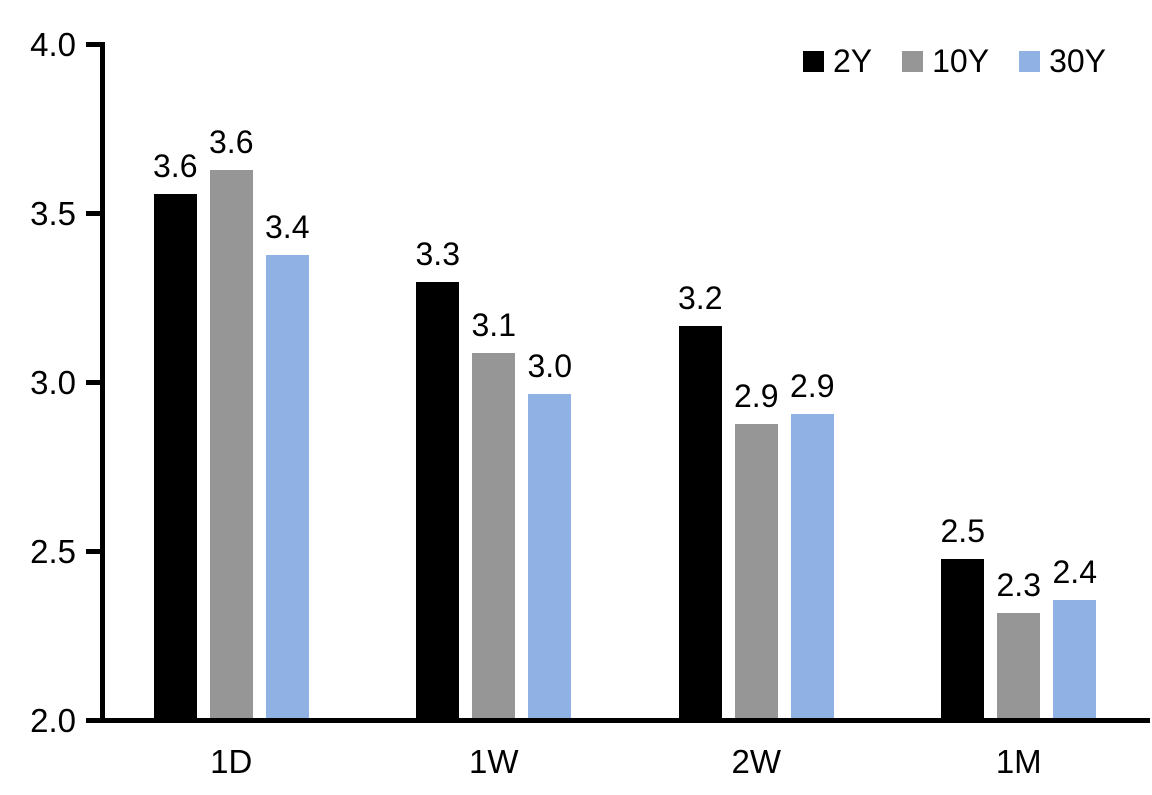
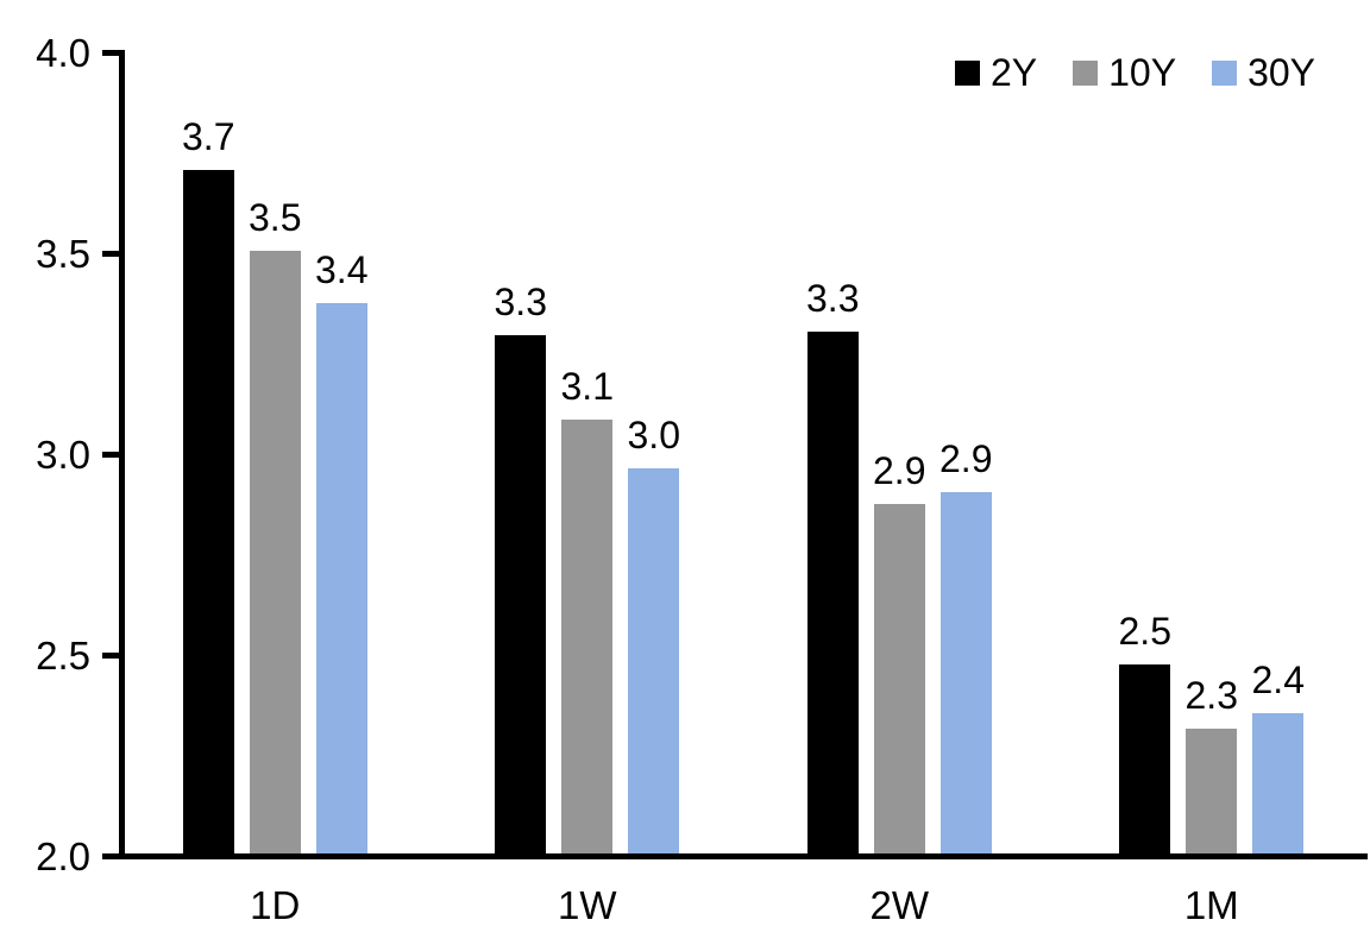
2Y/1D: 3.6 -> 3.7
10Y/1D: 3.6 -> 3.5
2Y/2W: 3.2 -> 3.3
